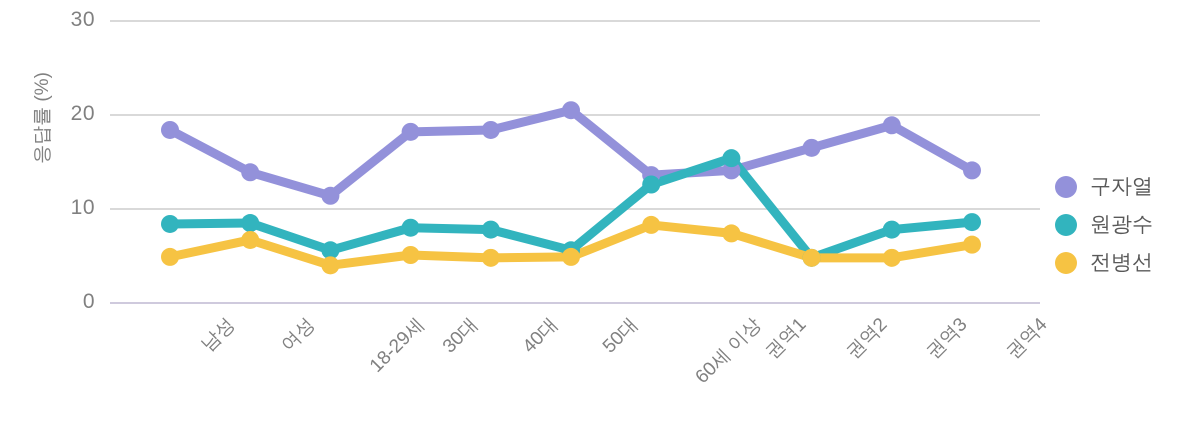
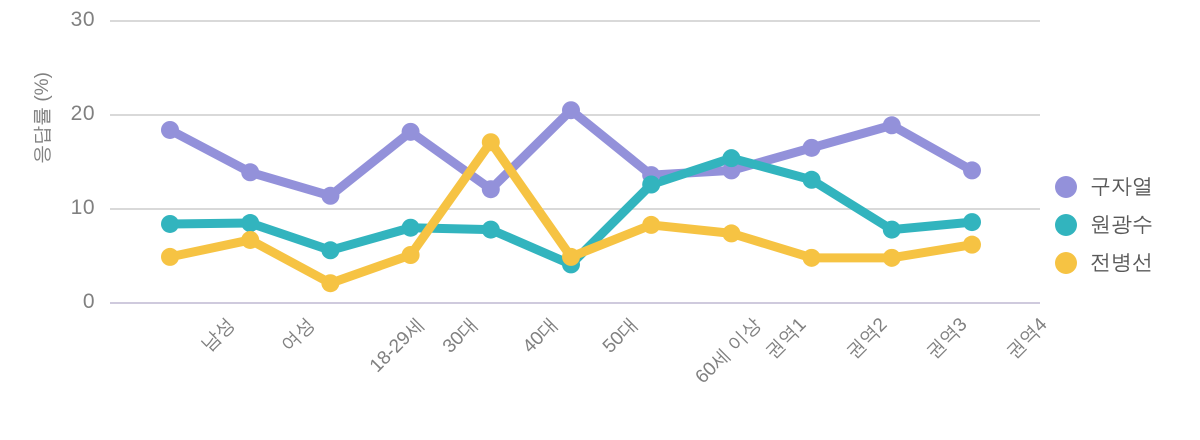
전병선/18-29세: 4 -> 2
구자열/40대: 18 -> 12
전병선/40대: 5 -> 17
원광수/50대: 6 -> 4
원광수/권역2: 5 -> 13
